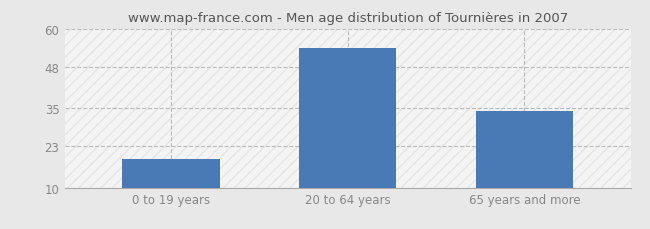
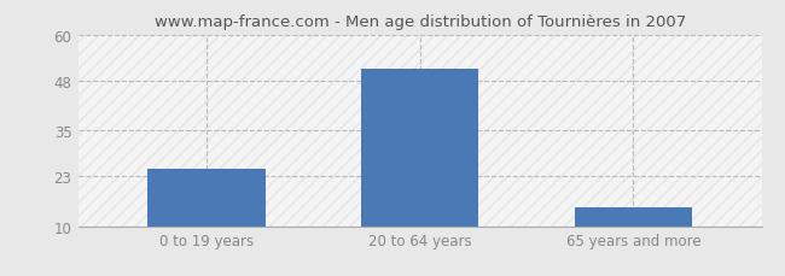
0 to 19 years: 19 -> 25
20 to 64 years: 54 -> 51
65 years and more: 34 -> 15
